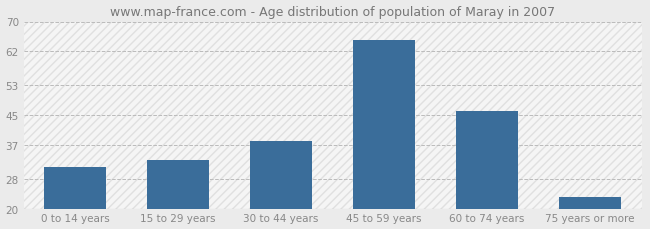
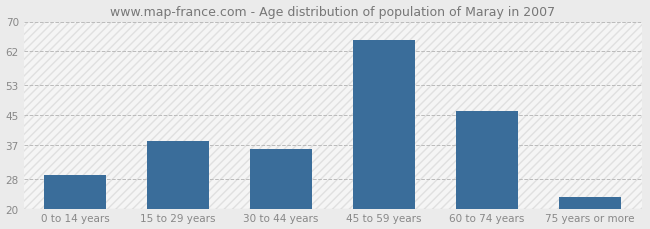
0 to 14 years: 31 -> 29
15 to 29 years: 33 -> 38
30 to 44 years: 38 -> 36
